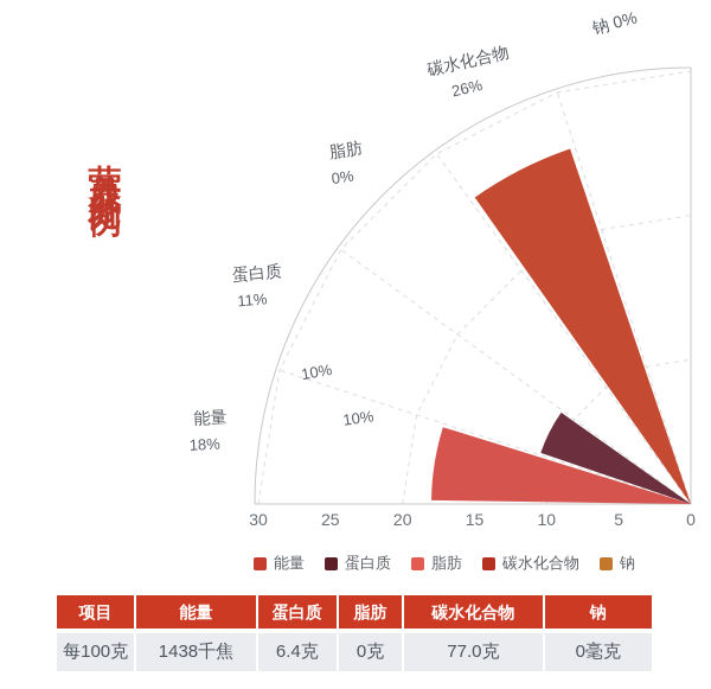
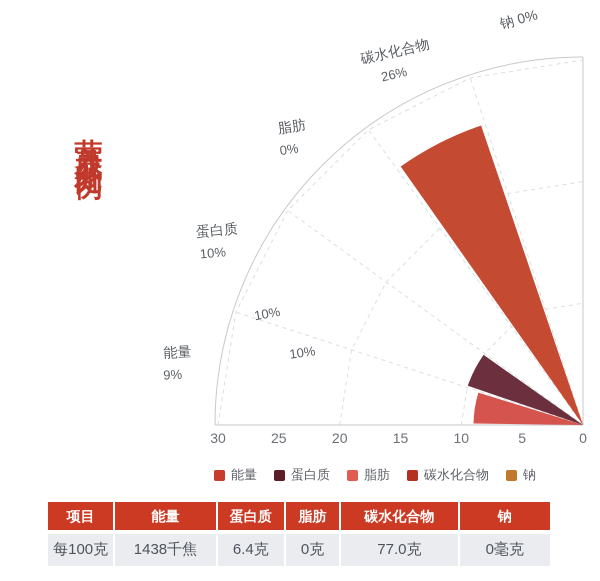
能量: 18% -> 9%
蛋白质: 11% -> 10%
